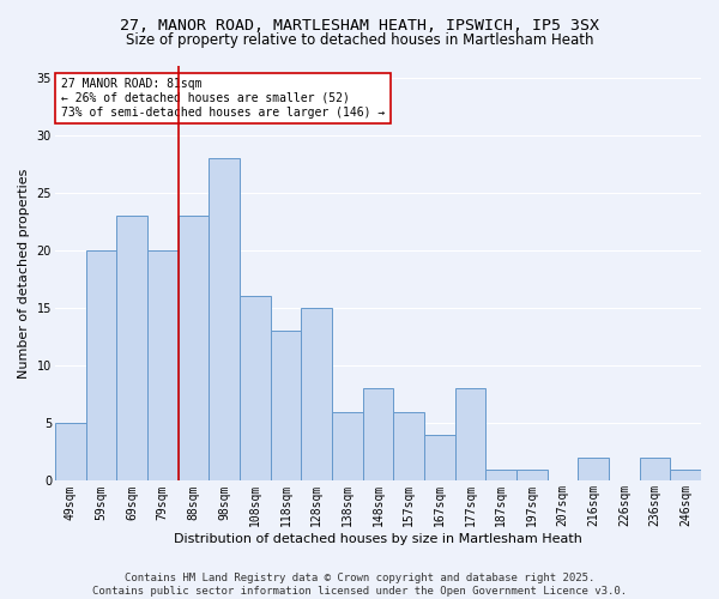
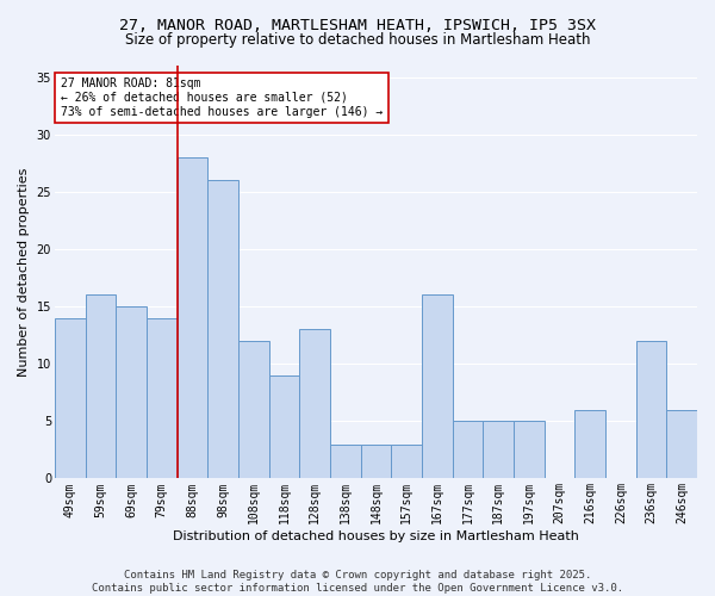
49sqm: 5 -> 14
59sqm: 20 -> 16
69sqm: 23 -> 15
79sqm: 20 -> 14
88sqm: 23 -> 28
98sqm: 28 -> 26
108sqm: 16 -> 12
118sqm: 13 -> 9
128sqm: 15 -> 13
138sqm: 6 -> 3
148sqm: 8 -> 3
157sqm: 6 -> 3
167sqm: 4 -> 16
177sqm: 8 -> 5
187sqm: 1 -> 5
197sqm: 1 -> 5
216sqm: 2 -> 6
236sqm: 2 -> 12
246sqm: 1 -> 6
